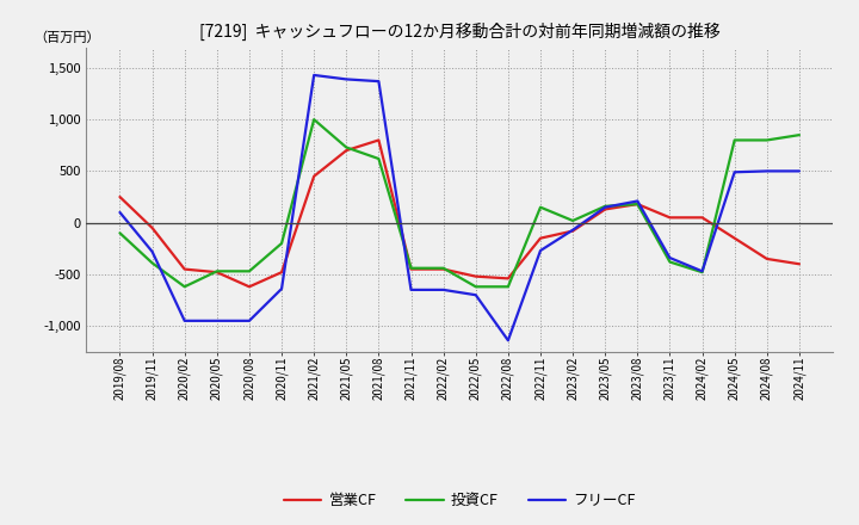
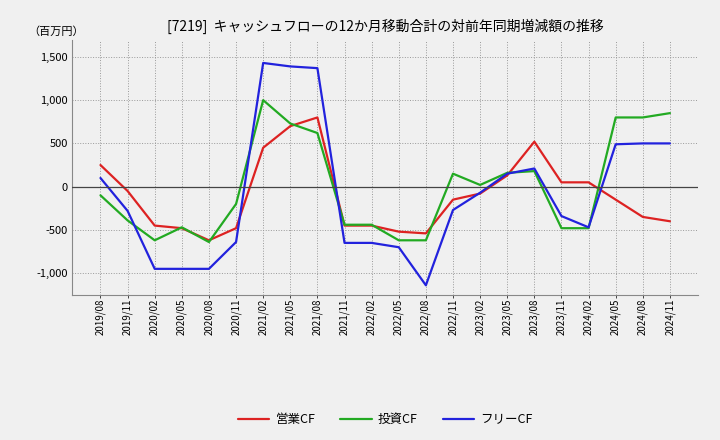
投資CF/2020/08: -470 -> -640
営業CF/2023/08: 180 -> 520
投資CF/2023/11: -380 -> -480
